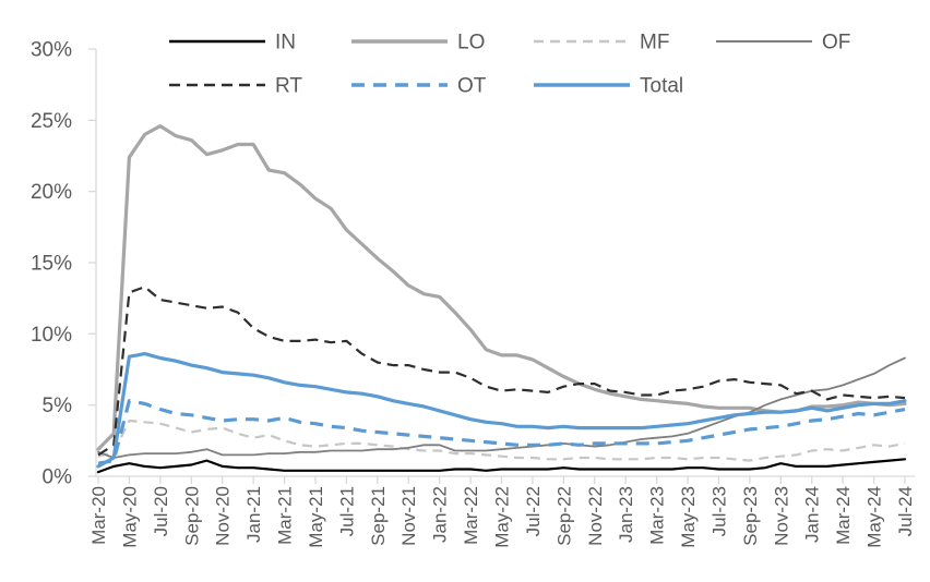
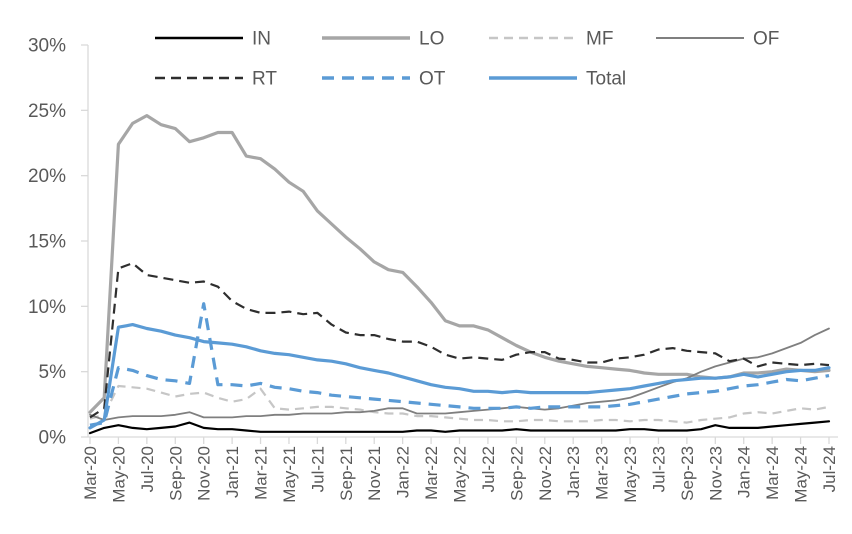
OT/Nov-20: 3.9% -> 10.2%
MF/Mar-21: 2.5% -> 3.7%
